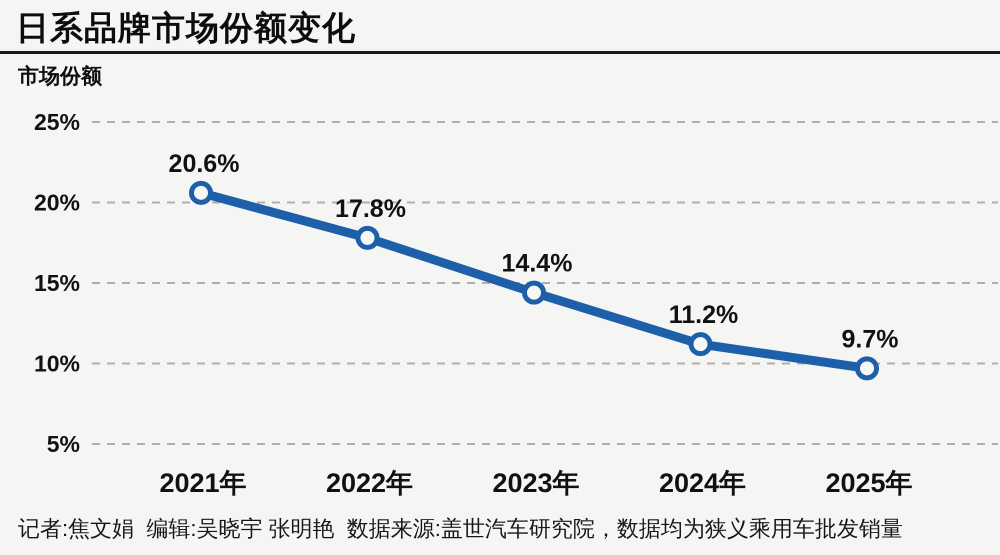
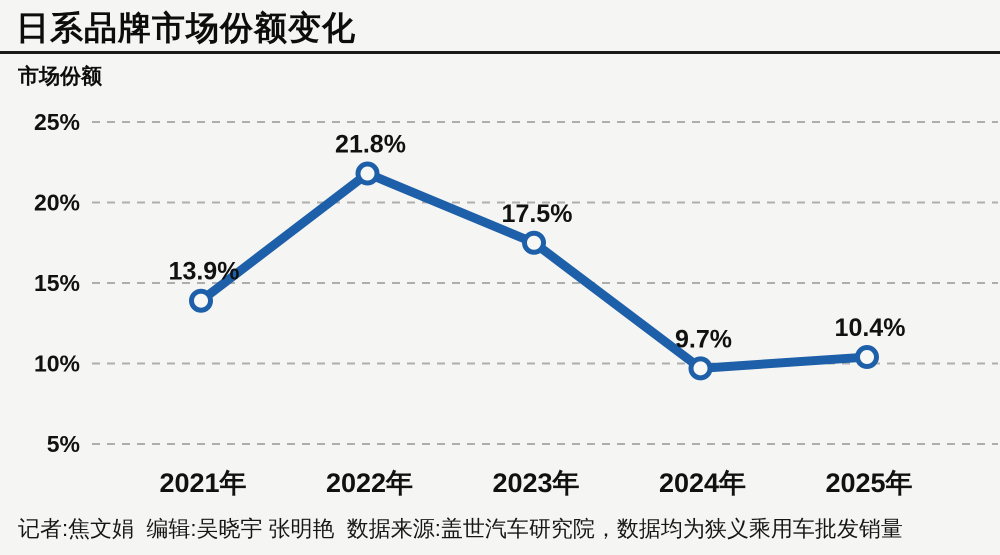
2021年: 20.6% -> 13.9%
2022年: 17.8% -> 21.8%
2023年: 14.4% -> 17.5%
2024年: 11.2% -> 9.7%
2025年: 9.7% -> 10.4%
